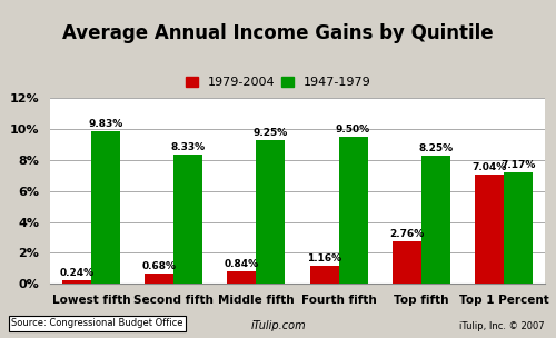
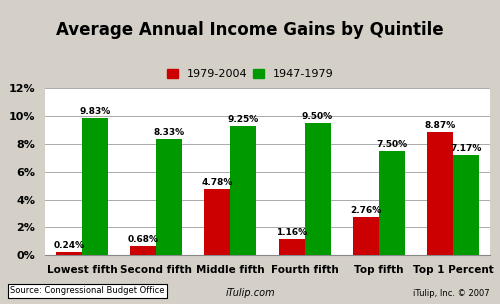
1979-2004/Middle fifth: 0.84% -> 4.78%
1947-1979/Top fifth: 8.25% -> 7.50%
1979-2004/Top 1 Percent: 7.04% -> 8.87%
